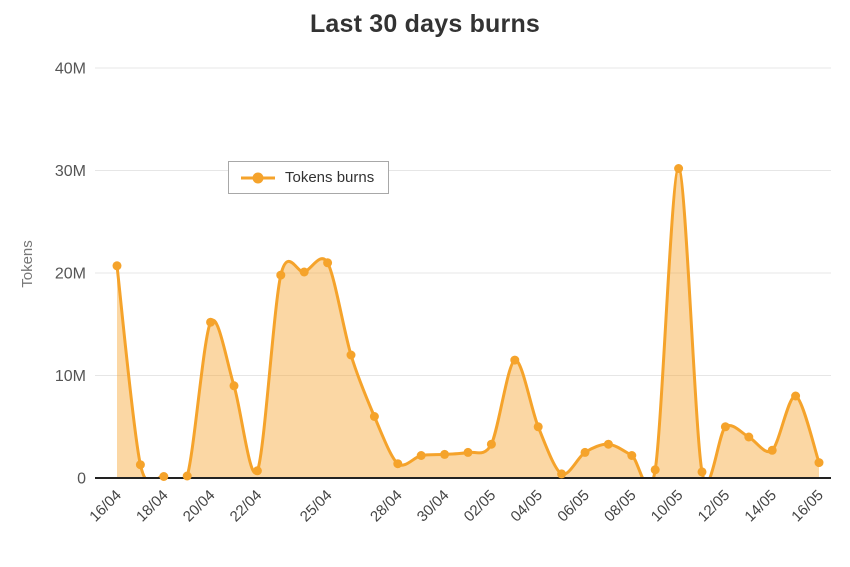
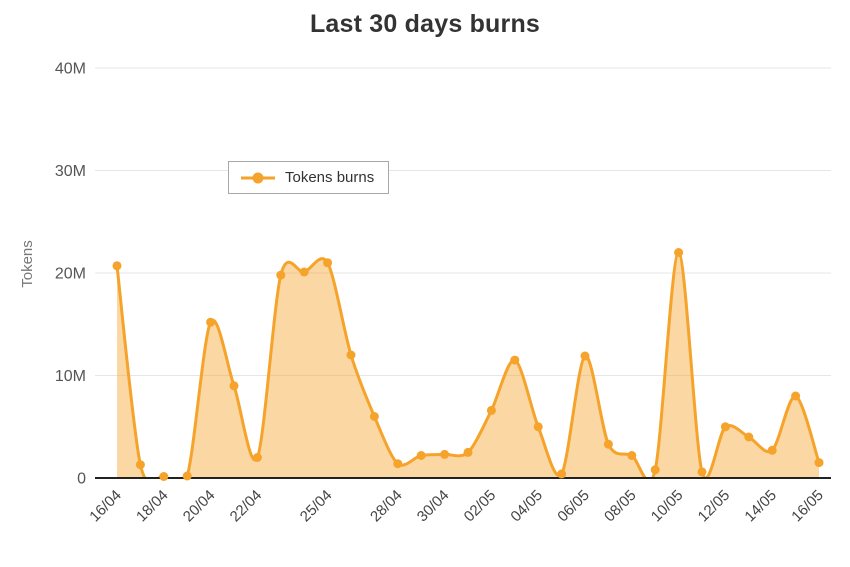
22/04: 0.7M -> 2.0M
02/05: 3.3M -> 6.6M
06/05: 2.5M -> 11.9M
10/05: 30.2M -> 22.0M
